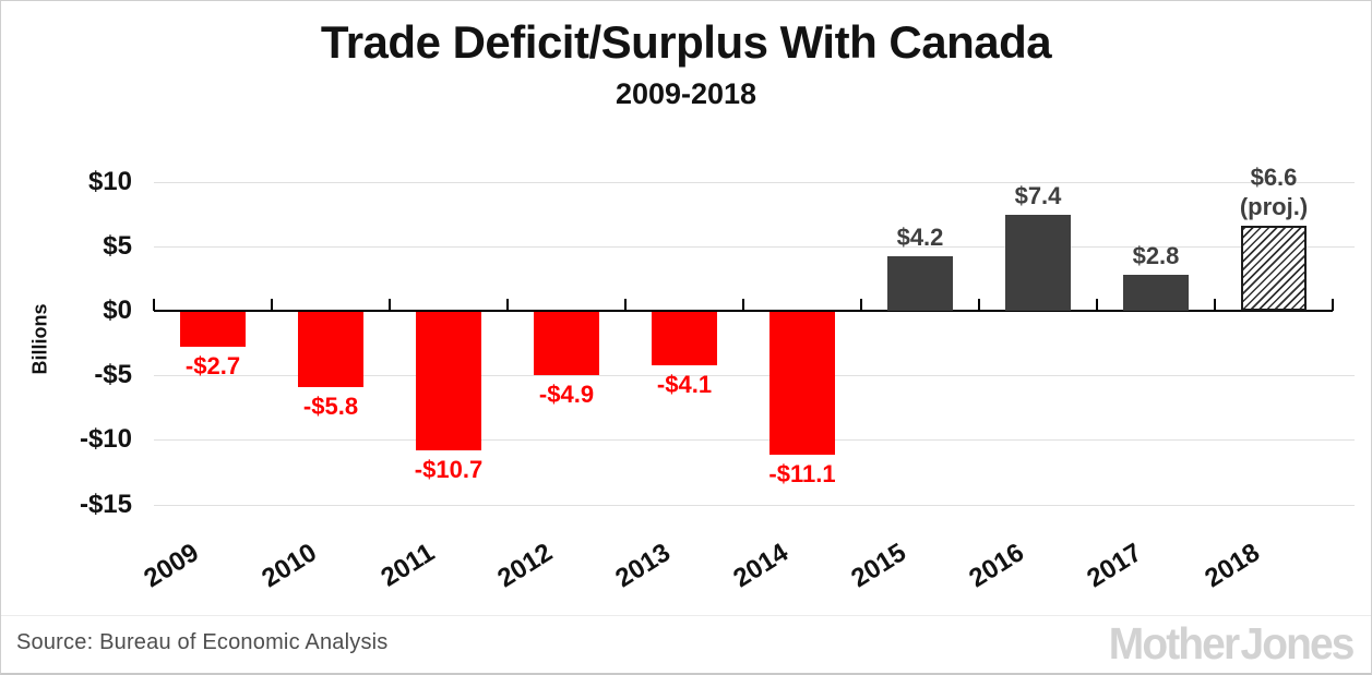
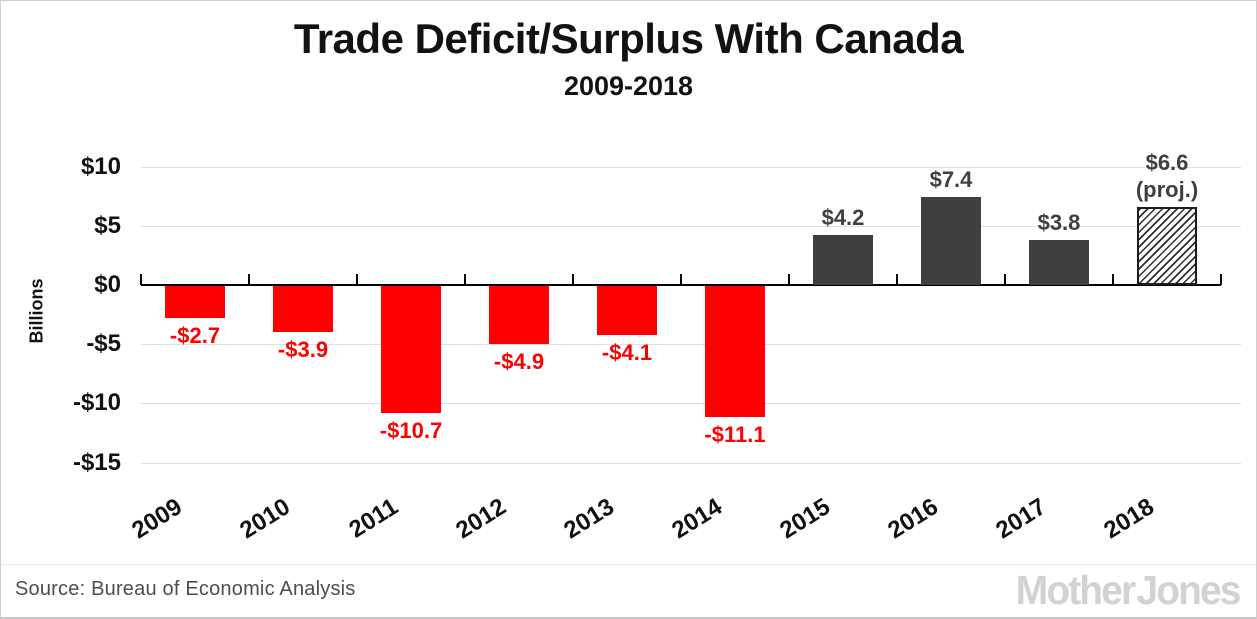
2010: -$5.8 -> -$3.9
2017: $2.8 -> $3.8
